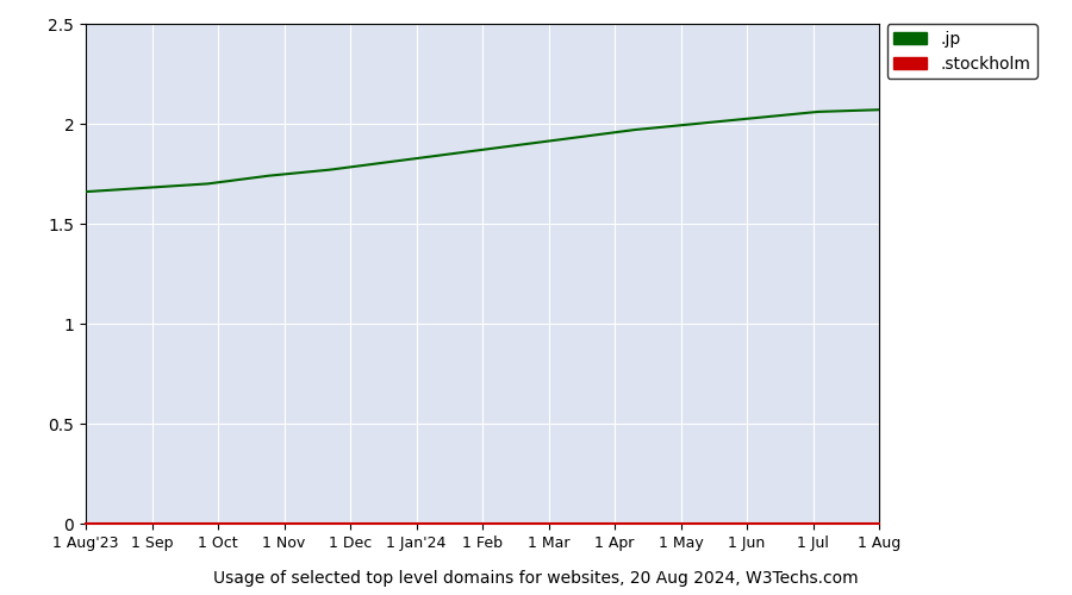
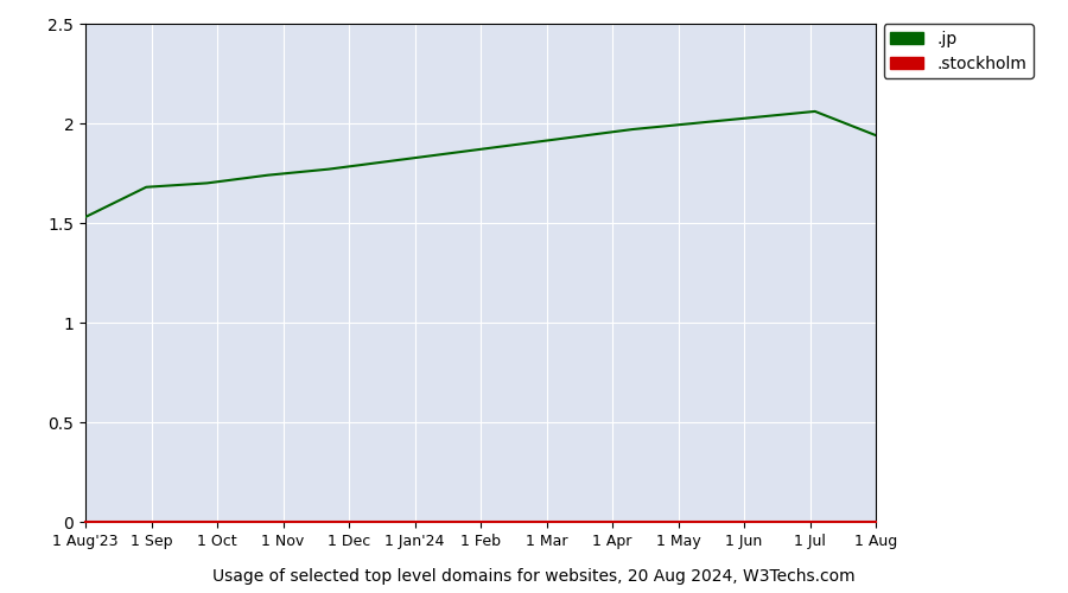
.jp/1 Aug'23: 1.66 -> 1.53
.jp/1 Aug: 2.07 -> 1.94
